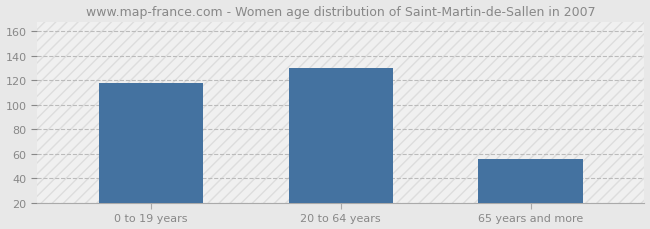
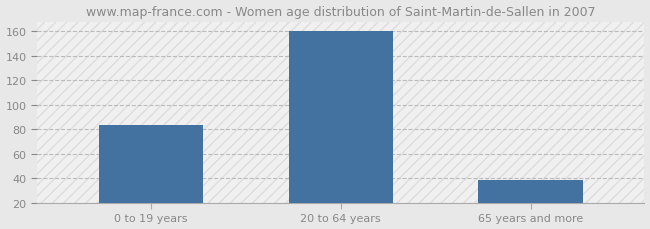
0 to 19 years: 118 -> 84
20 to 64 years: 130 -> 160
65 years and more: 56 -> 39
